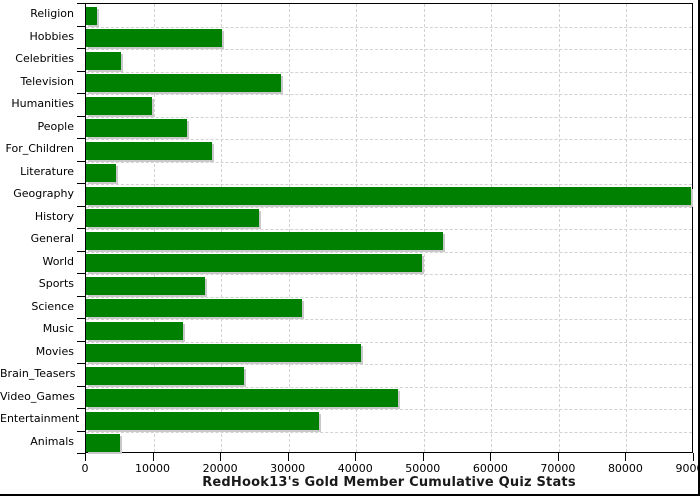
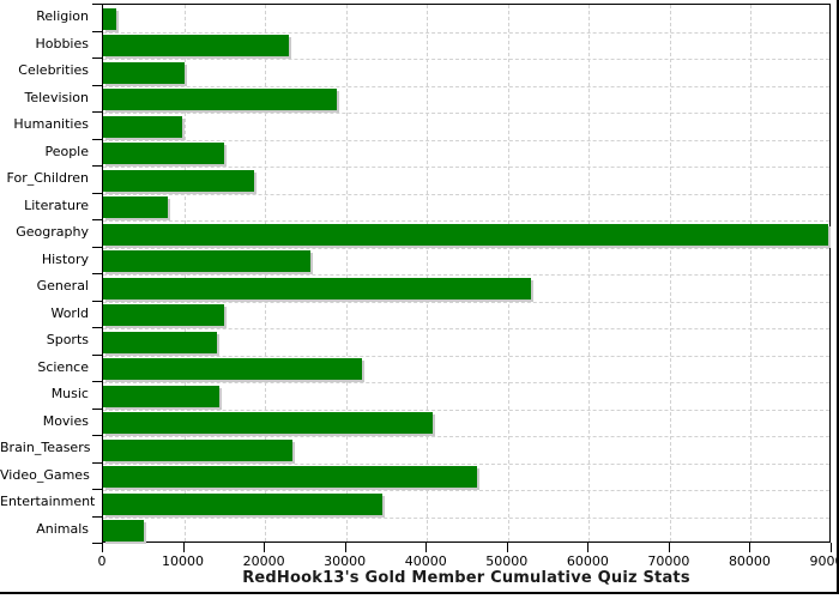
Hobbies: 20000 -> 23000
Celebrities: 5000 -> 10000
Literature: 4000 -> 8000
World: 50000 -> 15000
Sports: 18000 -> 14000
